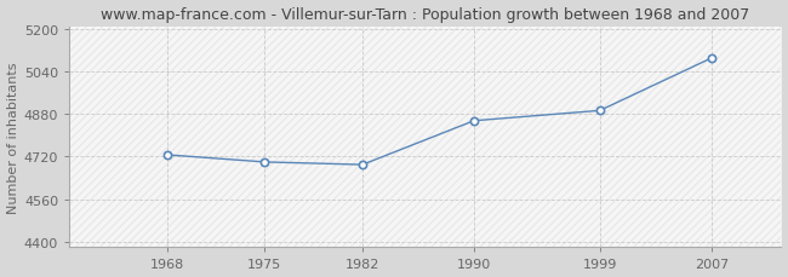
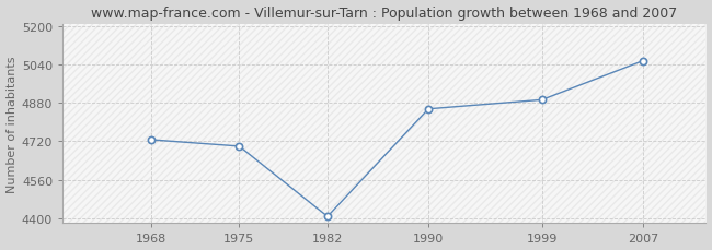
1982: 4690 -> 4408
2007: 5090 -> 5055
